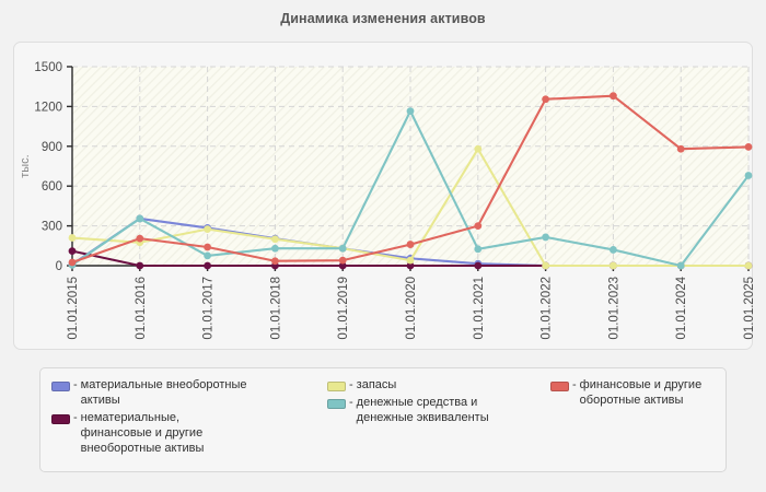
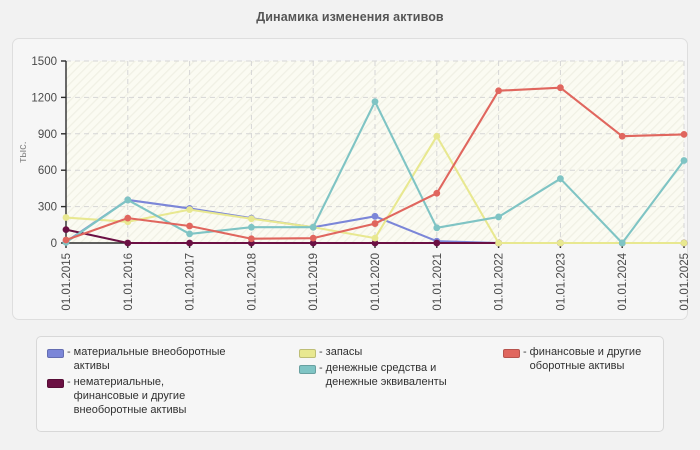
материальные внеоборотные активы/01.01.2020: 60 -> 220
финансовые и другие оборотные активы/01.01.2021: 300 -> 410
денежные средства и денежные эквиваленты/01.01.2023: 120 -> 530
